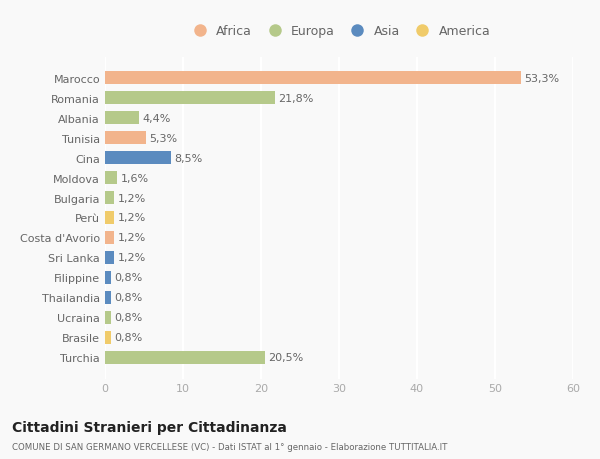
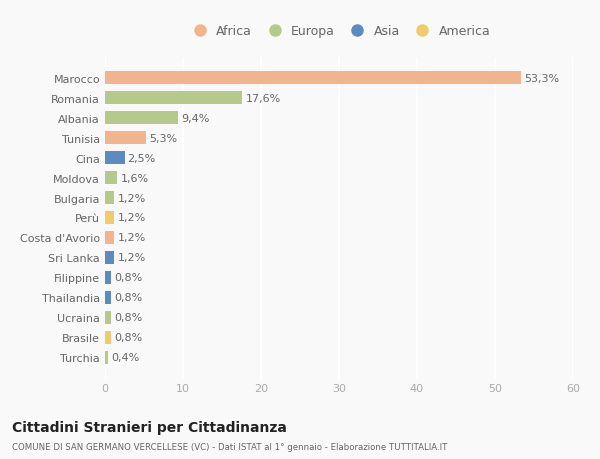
Romania: 21,8% -> 17,6%
Albania: 4,4% -> 9,4%
Cina: 8,5% -> 2,5%
Turchia: 20,5% -> 0,4%
